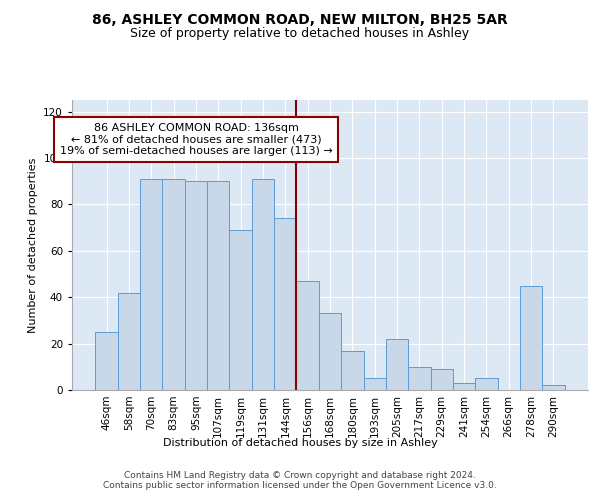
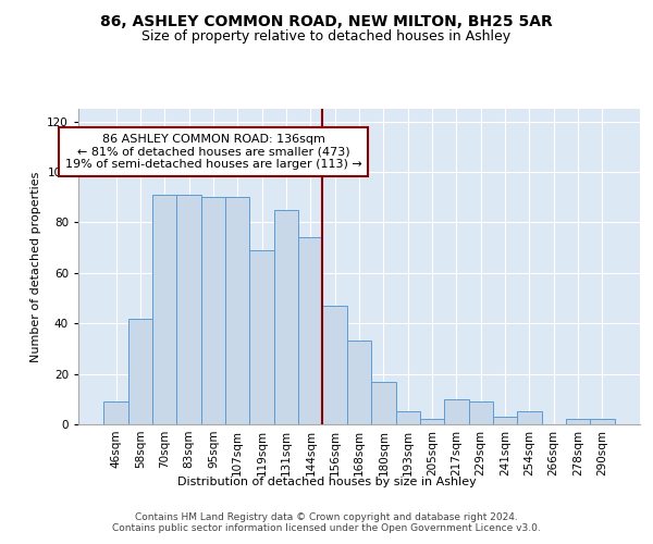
46sqm: 25 -> 9
131sqm: 91 -> 85
205sqm: 22 -> 2
278sqm: 45 -> 2
